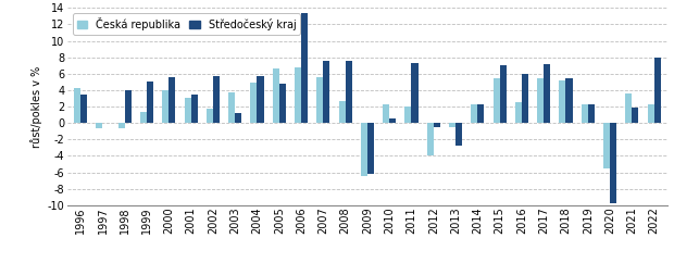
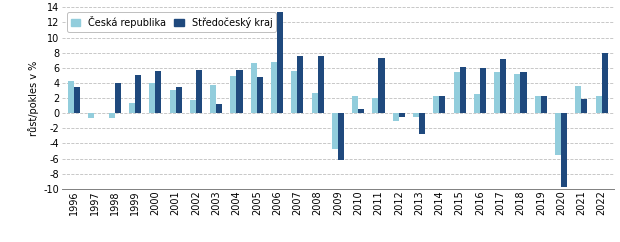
Česká republika/2009: -6.4 -> -4.8
Česká republika/2012: -4.0 -> -1.0
Středočeský kraj/2015: 7.0 -> 6.1
